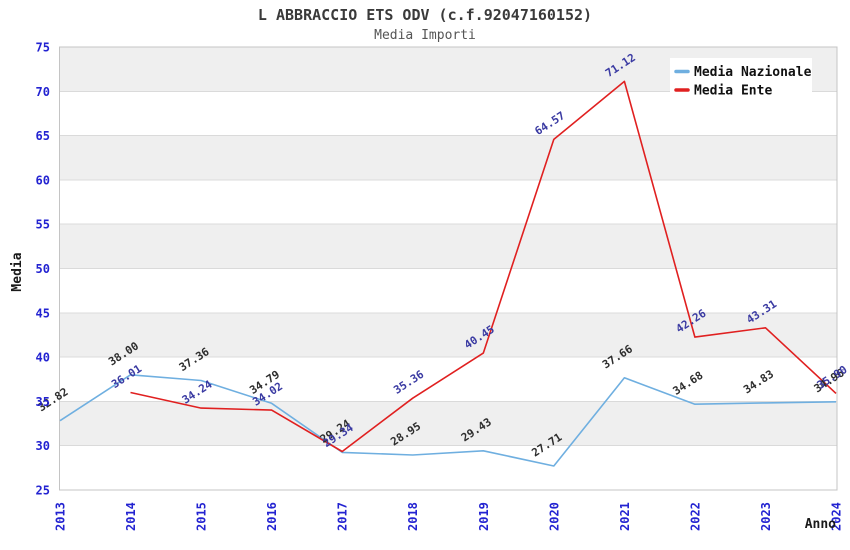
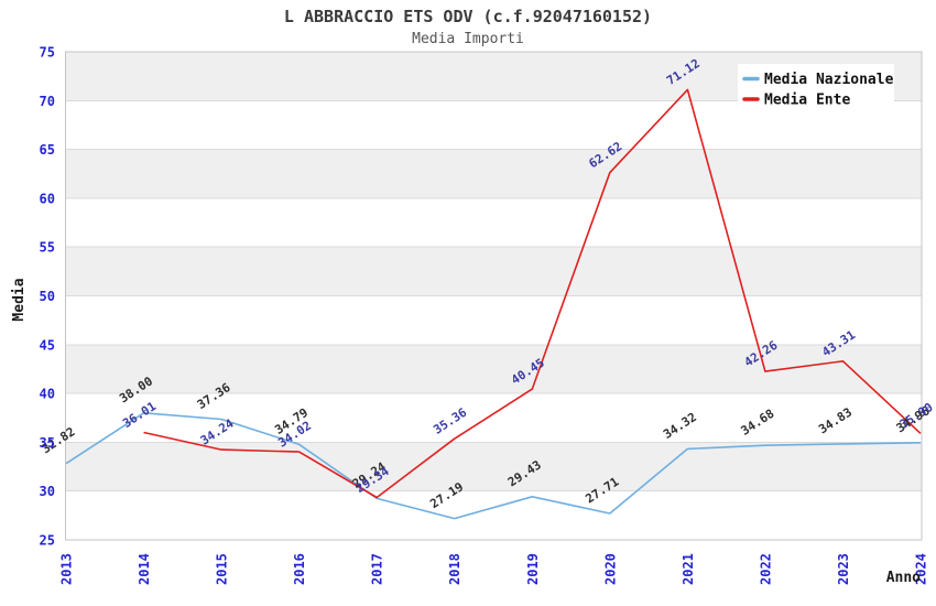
Media Nazionale/2018: 28.95 -> 27.19
Media Ente/2020: 64.57 -> 62.62
Media Nazionale/2021: 37.66 -> 34.32
